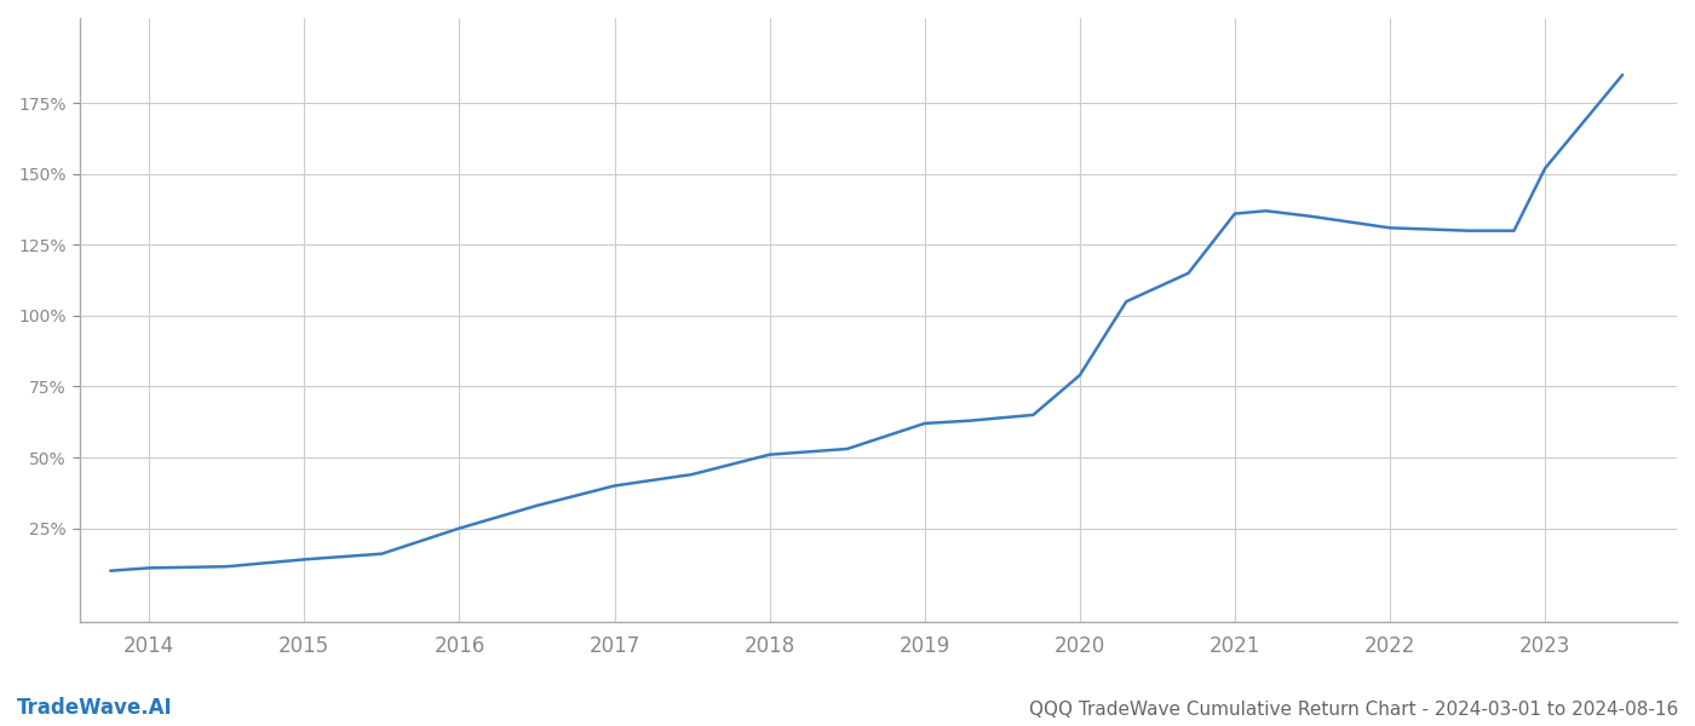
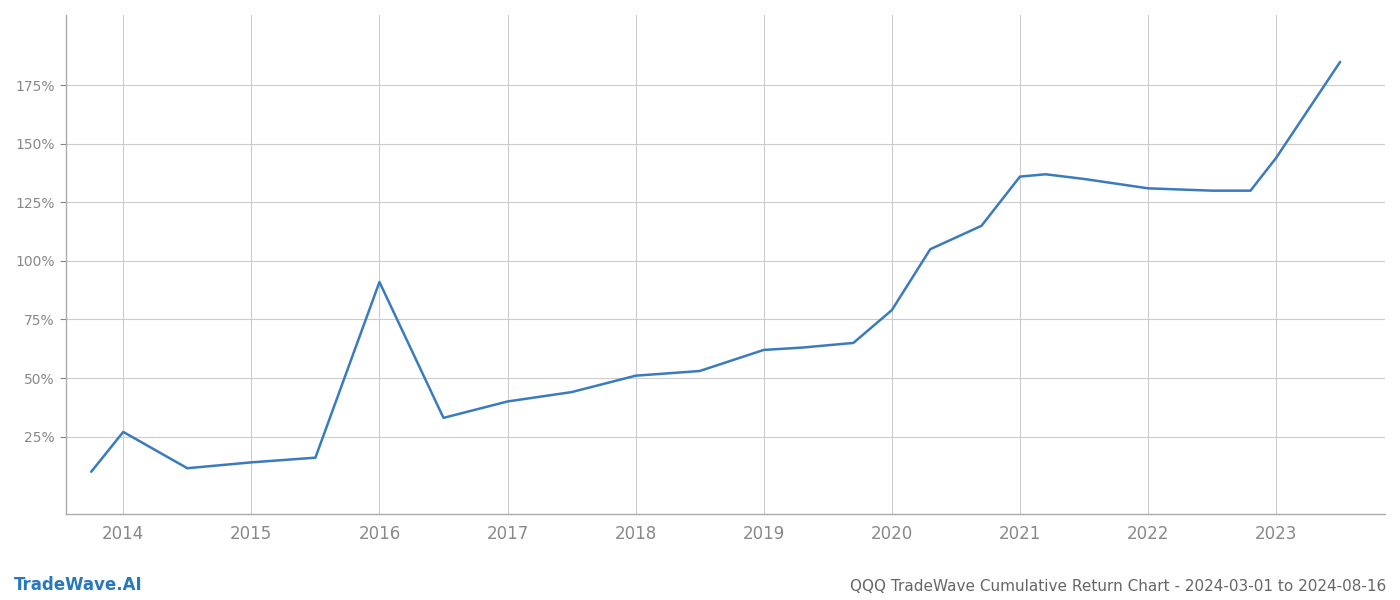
2014: 11.0% -> 27.0%
2016: 25.0% -> 91.0%
2023: 152.0% -> 144.0%
